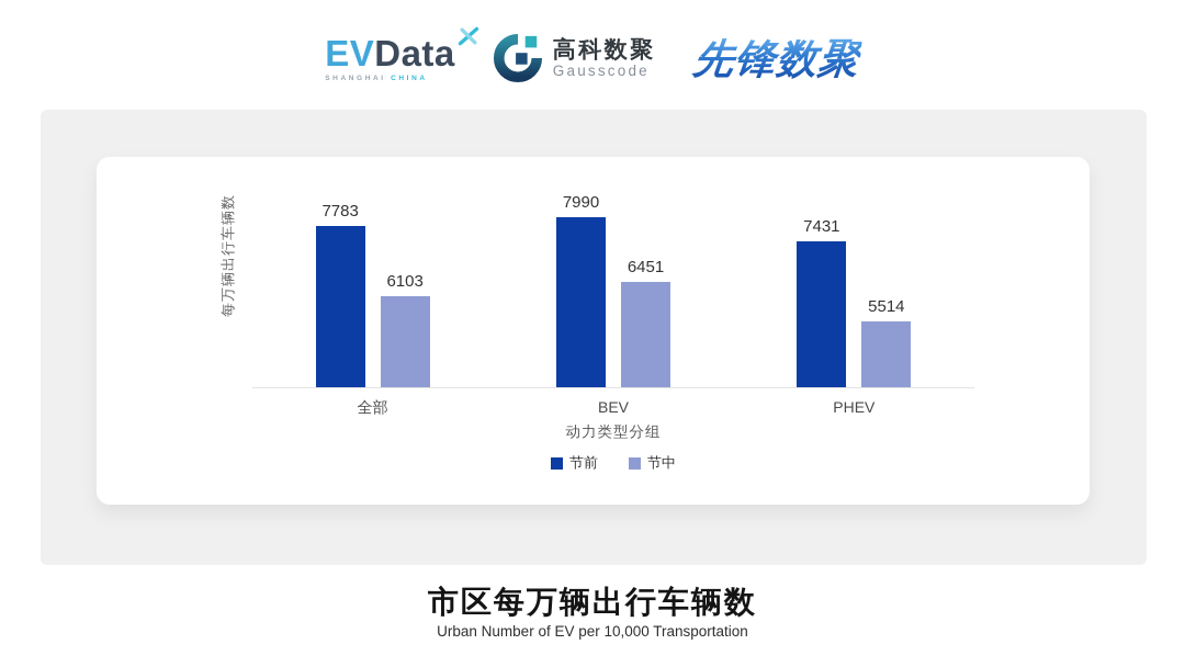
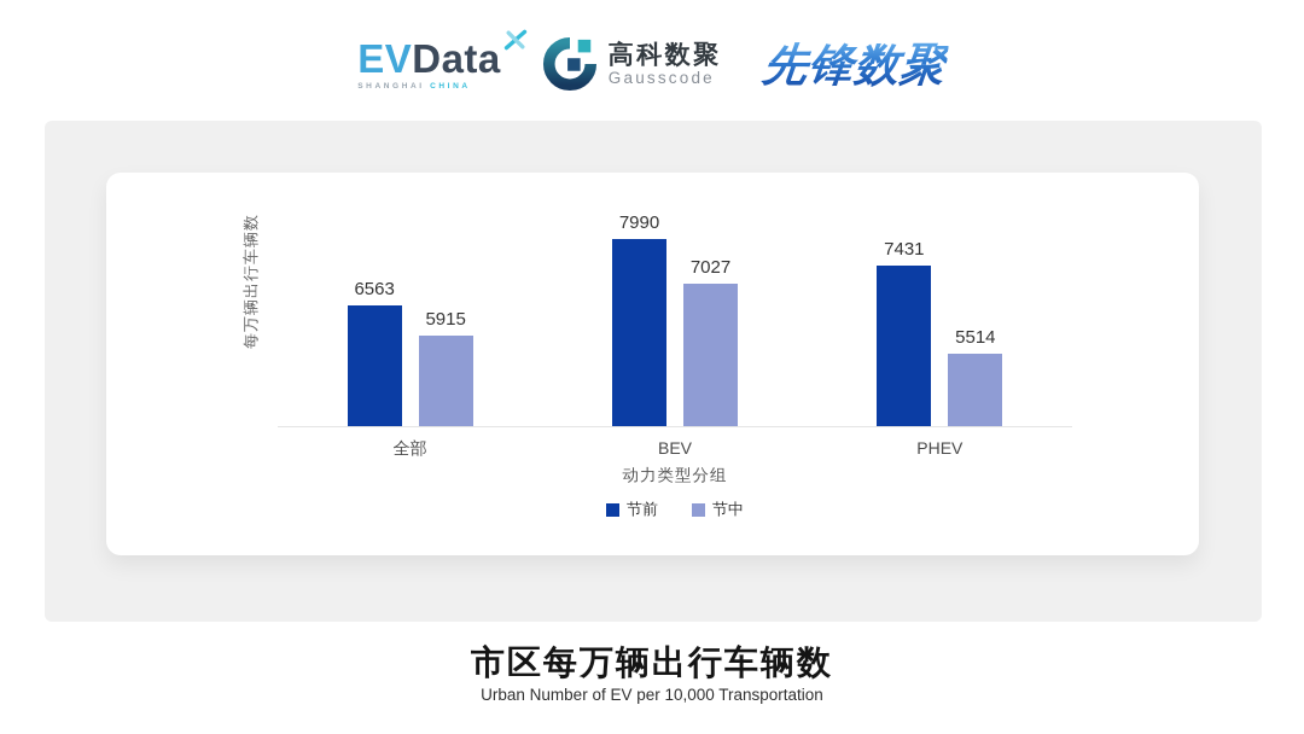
节前/全部: 7783 -> 6563
节中/全部: 6103 -> 5915
节中/BEV: 6451 -> 7027
